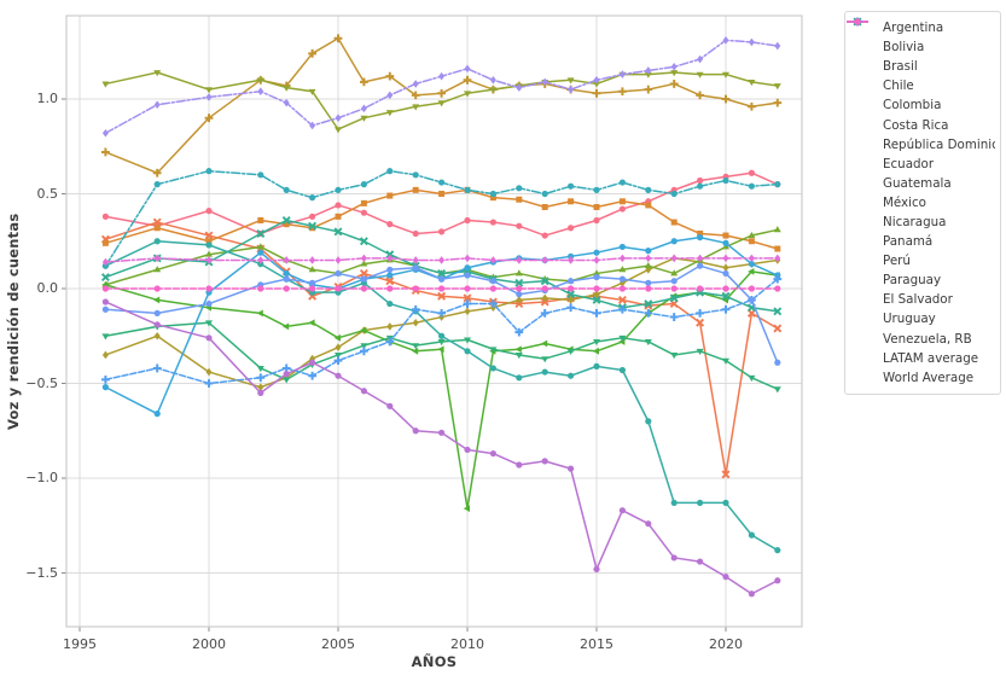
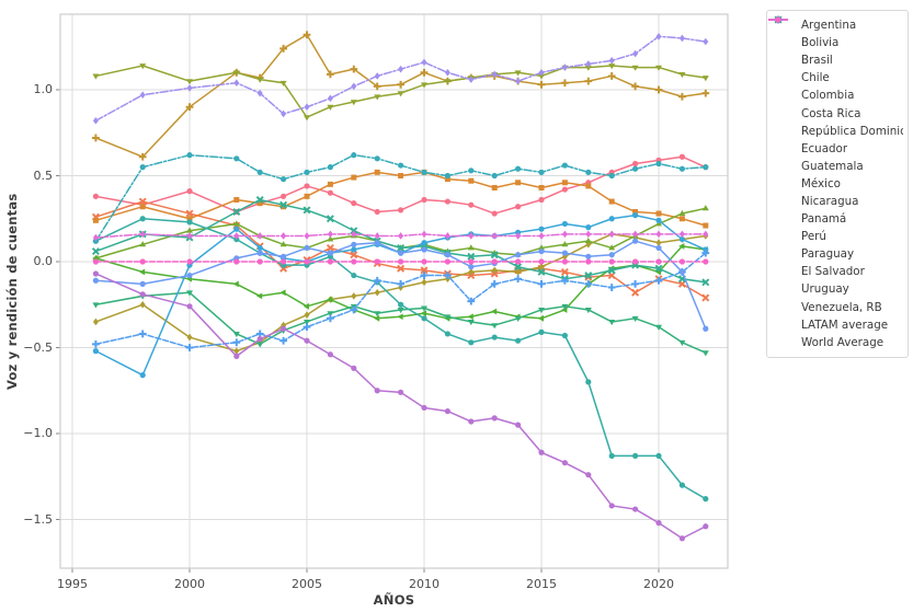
Ecuador/2010: -1.16 -> -0.30
Venezuela, RB/2015: -1.48 -> -1.11
Bolivia/2020: -0.98 -> -0.10
